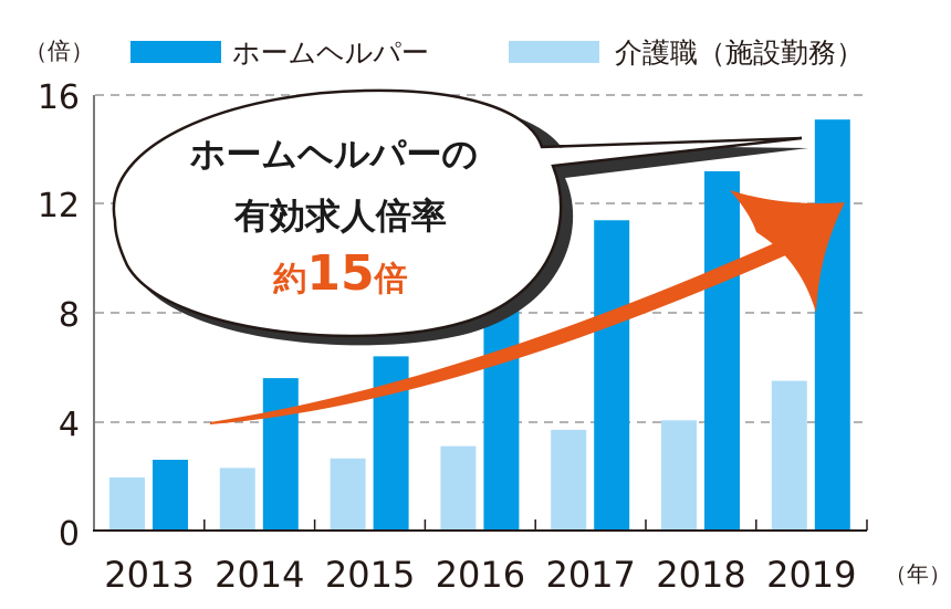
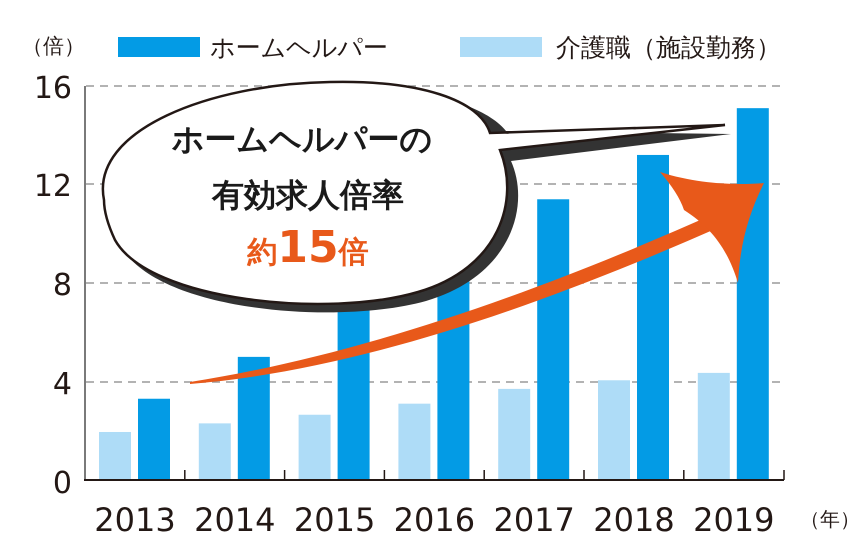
ホームヘルパー/2013: 2.6 -> 3.3
ホームヘルパー/2014: 5.6 -> 5.0
ホームヘルパー/2015: 6.4 -> 7.5
介護職（施設勤務）/2019: 5.5 -> 4.3
